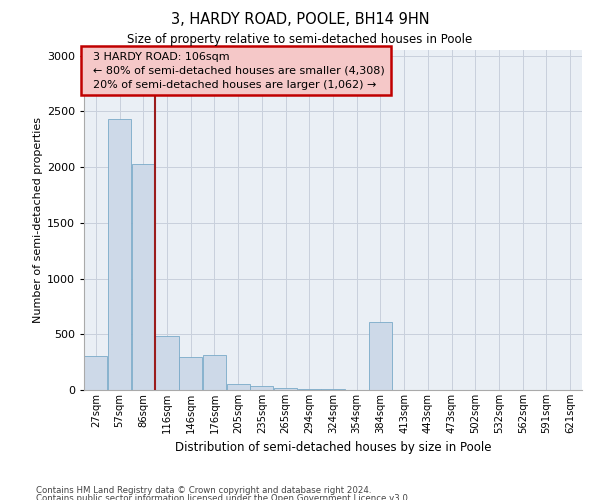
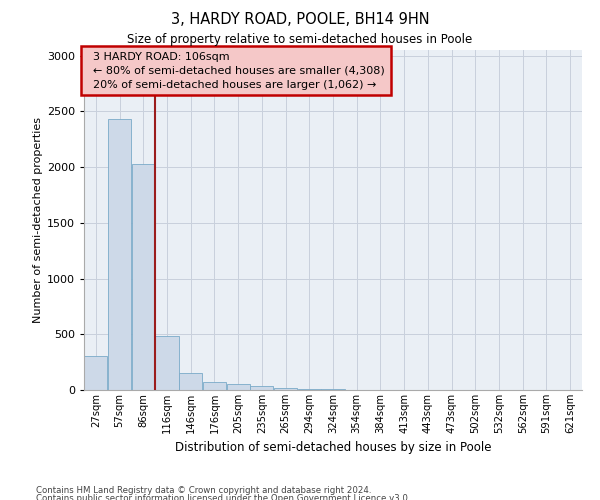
146sqm: 300 -> 150
176sqm: 310 -> 80
384sqm: 610 -> 0
